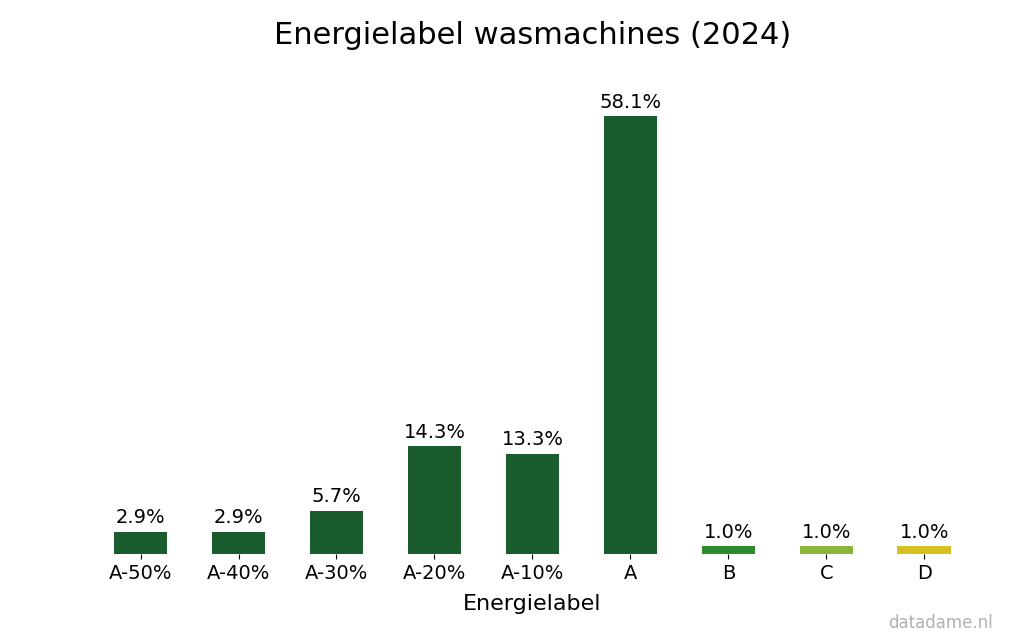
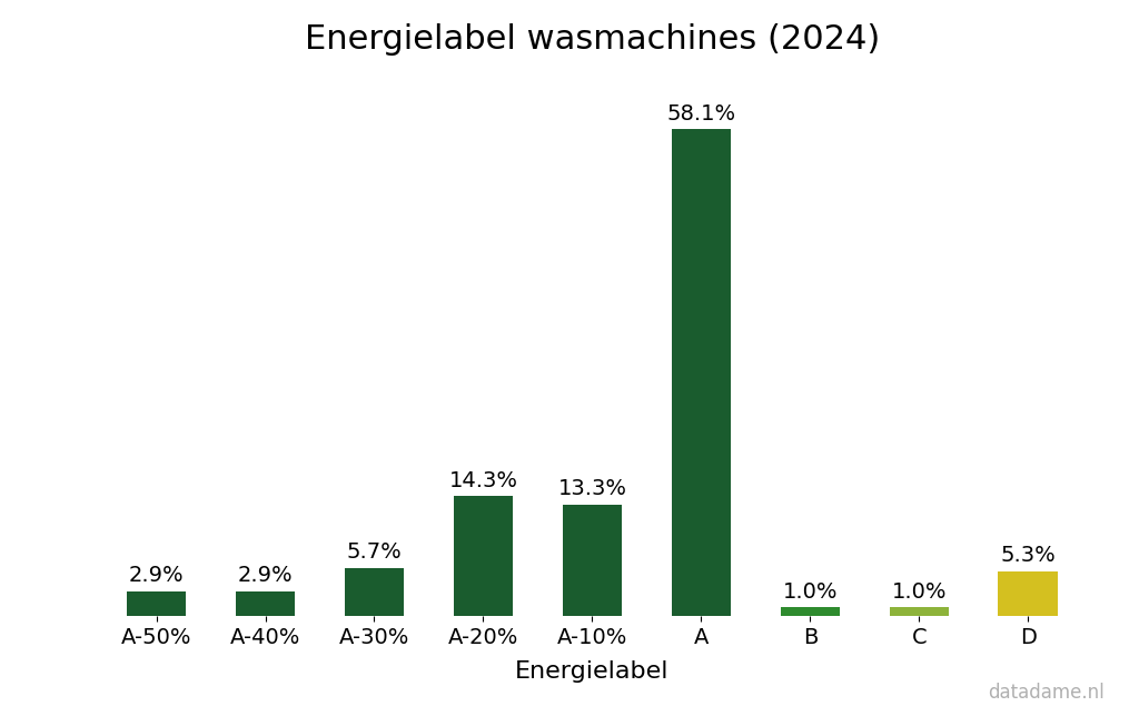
D: 1.0% -> 5.3%
